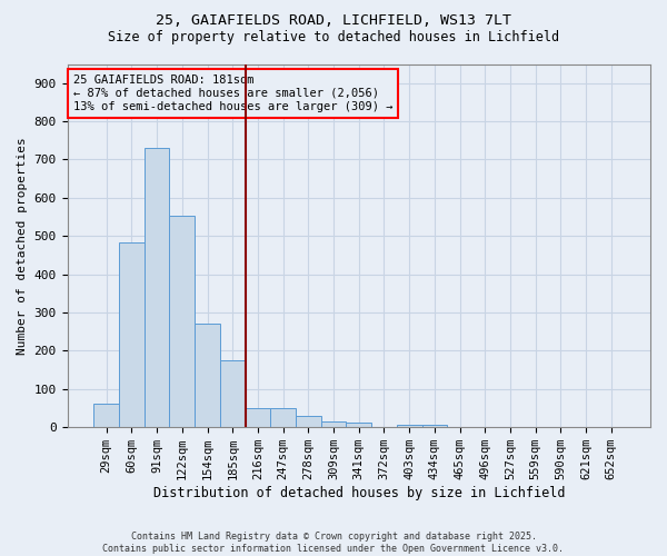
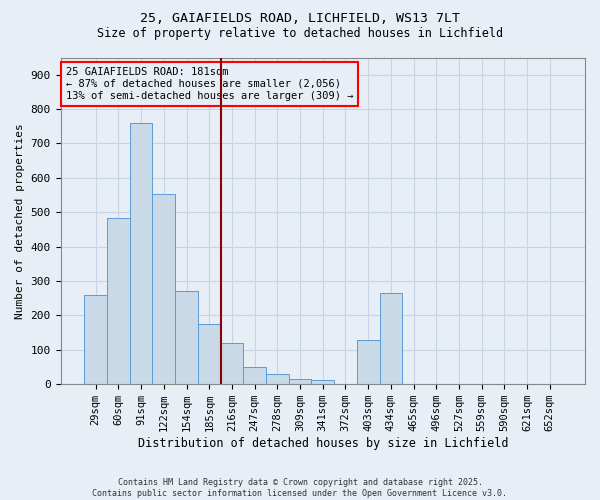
29sqm: 62 -> 260
91sqm: 730 -> 760
216sqm: 50 -> 120
403sqm: 7 -> 130
434sqm: 7 -> 265
